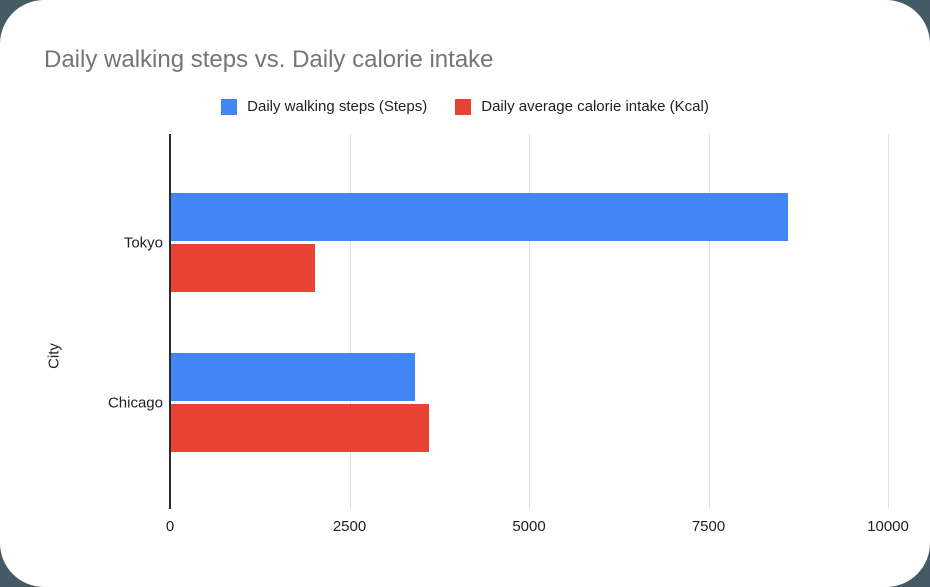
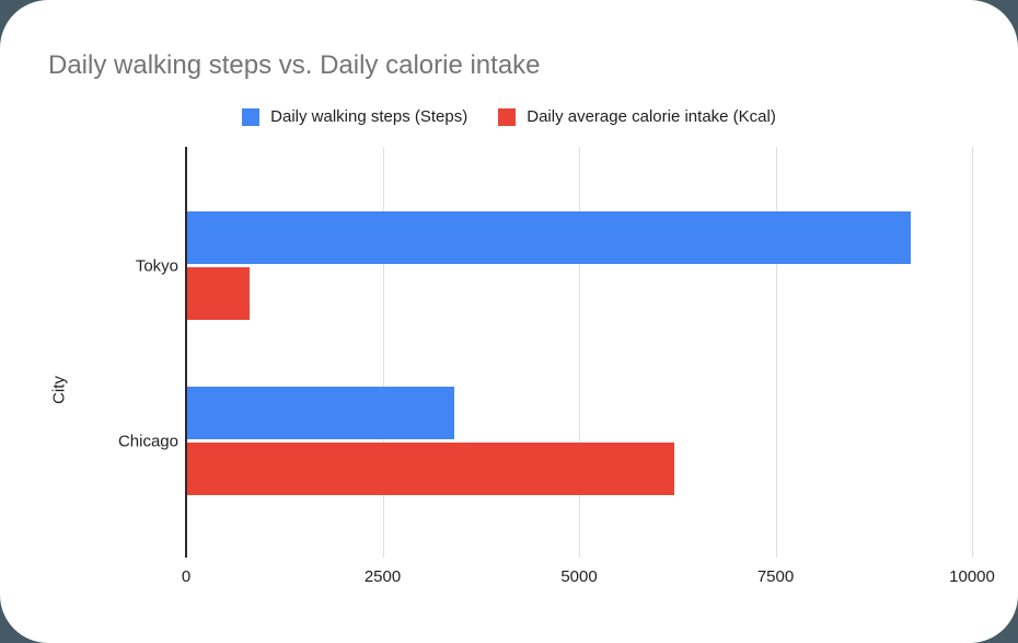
Daily walking steps (Steps)/Tokyo: 8600 -> 9200
Daily average calorie intake (Kcal)/Tokyo: 2000 -> 800
Daily average calorie intake (Kcal)/Chicago: 3600 -> 6200
